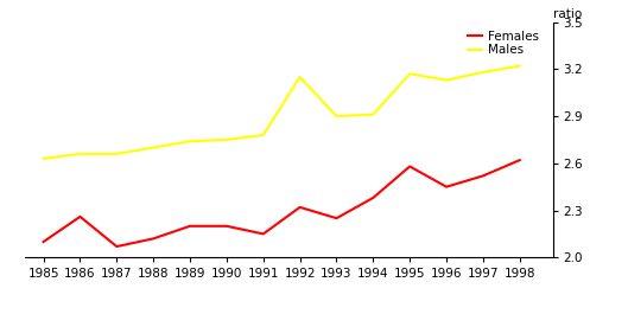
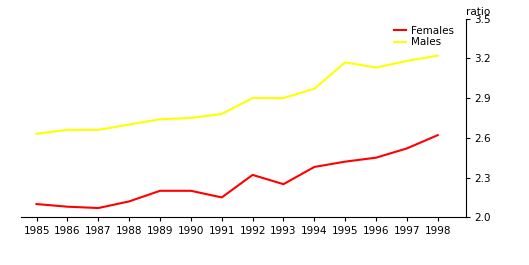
Females/1986: 2.26 -> 2.08
Males/1992: 3.15 -> 2.90
Males/1994: 2.91 -> 2.97
Females/1995: 2.58 -> 2.42
